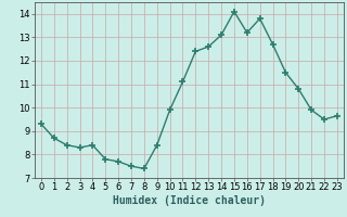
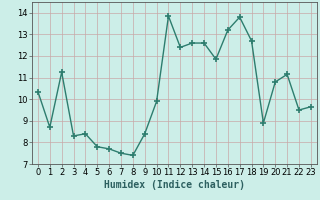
0: 9.30 -> 10.35
2: 8.40 -> 11.25
11: 11.10 -> 13.85
14: 13.10 -> 12.60
15: 14.10 -> 11.85
19: 11.50 -> 8.90
21: 9.90 -> 11.15
